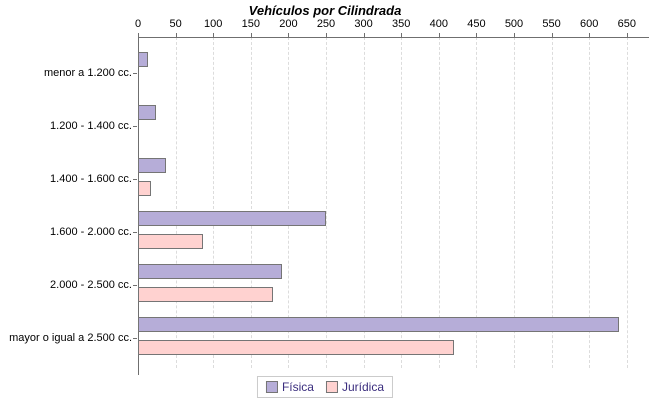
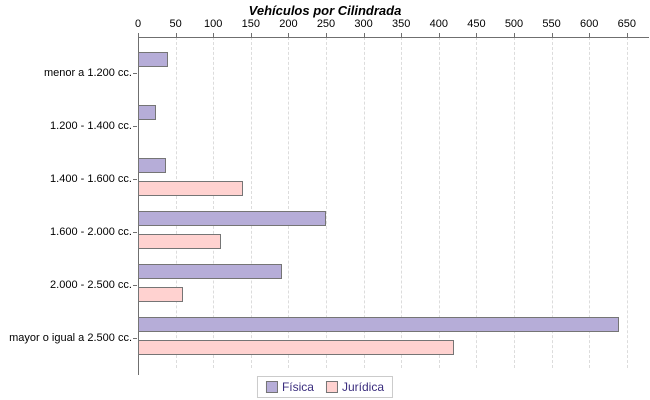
Física/menor a 1.200 cc.: 10 -> 40
Jurídica/1.400 - 1.600 cc.: 20 -> 140
Jurídica/1.600 - 2.000 cc.: 90 -> 110
Jurídica/2.000 - 2.500 cc.: 180 -> 60
